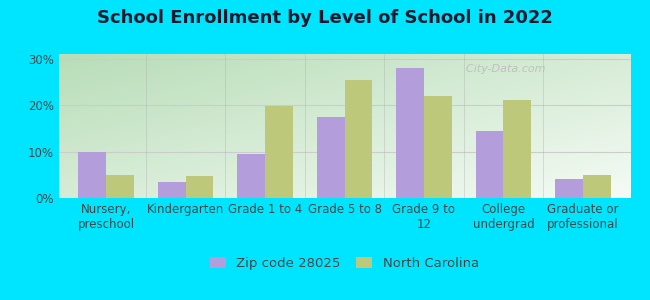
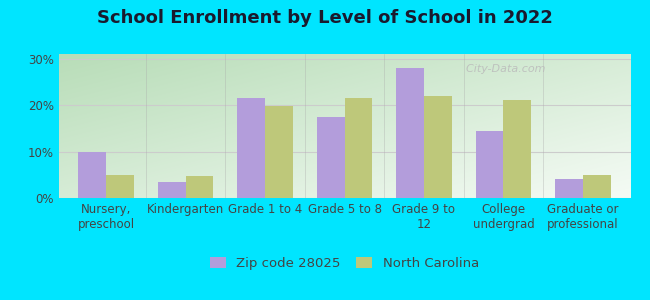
Zip code 28025/Grade 1 to 4: 9.5% -> 21.5%
North Carolina/Grade 5 to 8: 25.5% -> 21.5%
